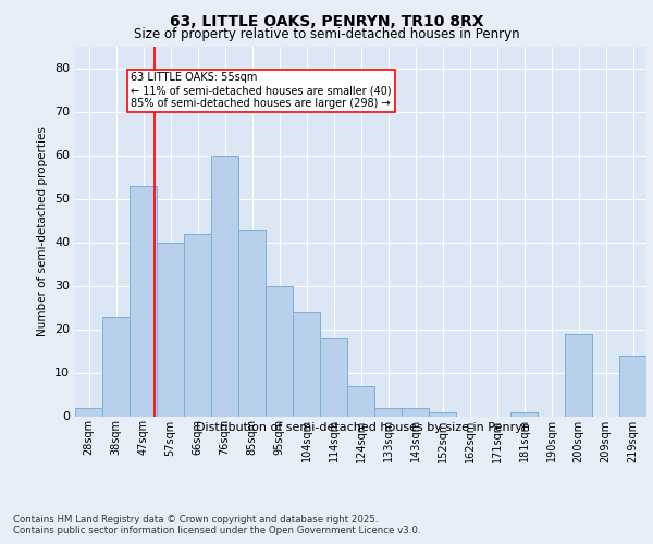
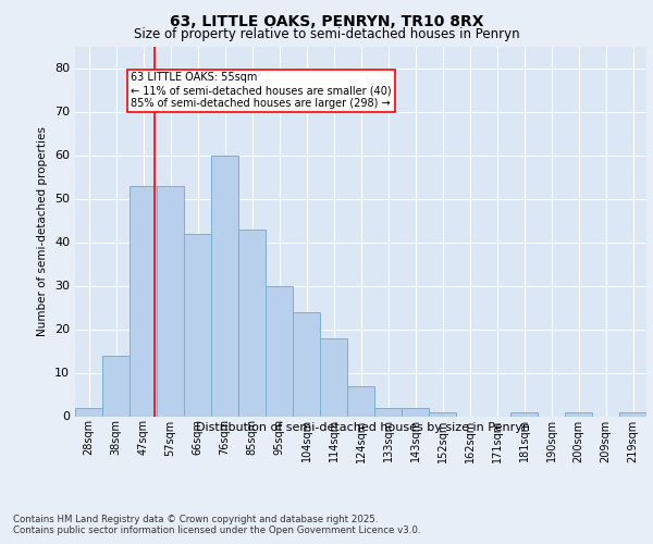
38sqm: 23 -> 14
57sqm: 40 -> 53
200sqm: 19 -> 1
219sqm: 14 -> 1
